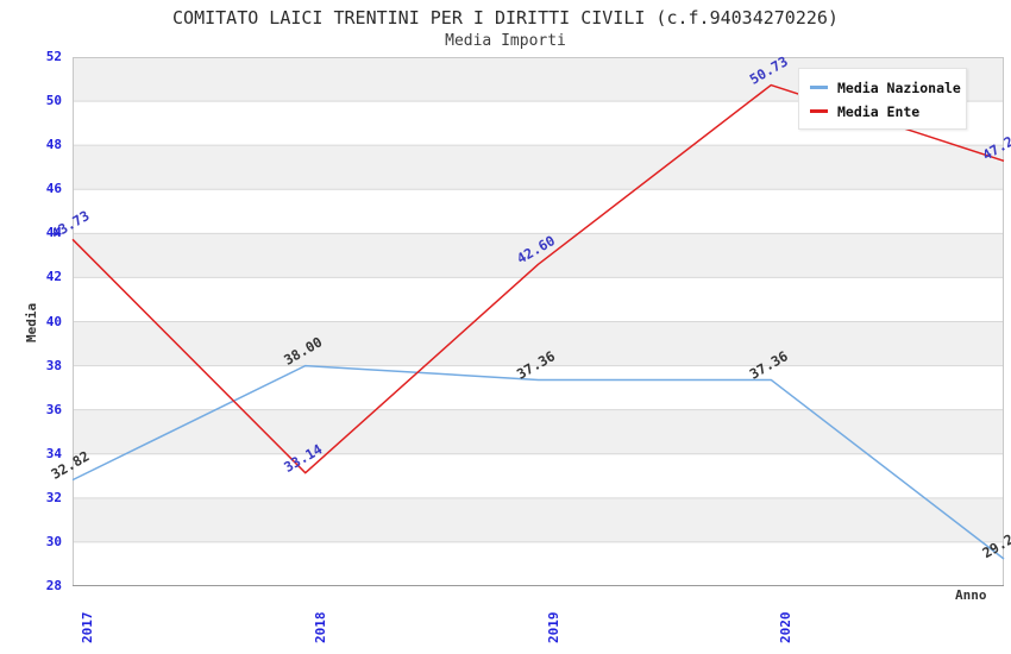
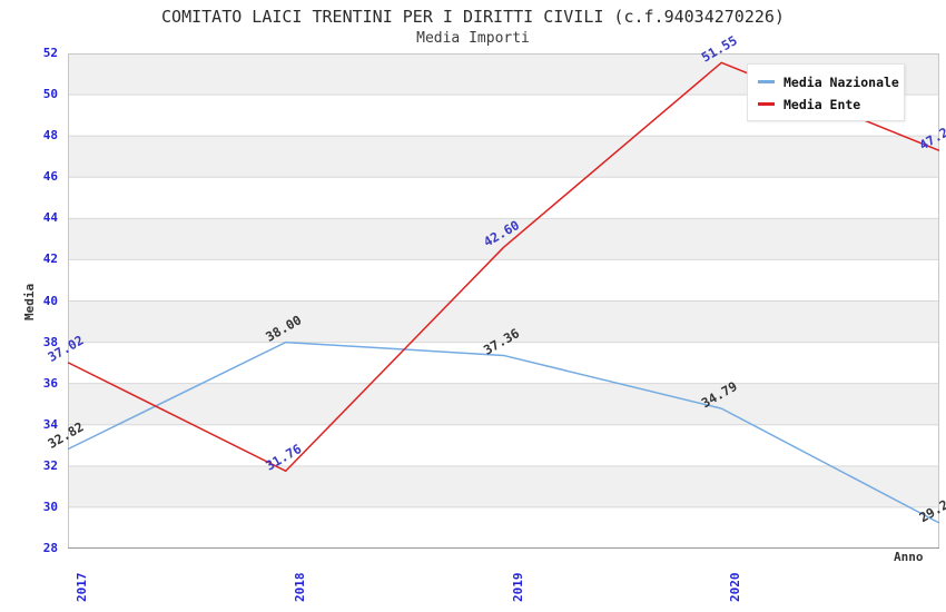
Media Ente/2017: 43.73 -> 37.02
Media Ente/2018: 33.14 -> 31.76
Media Nazionale/2020: 37.36 -> 34.79
Media Ente/2020: 50.73 -> 51.55
